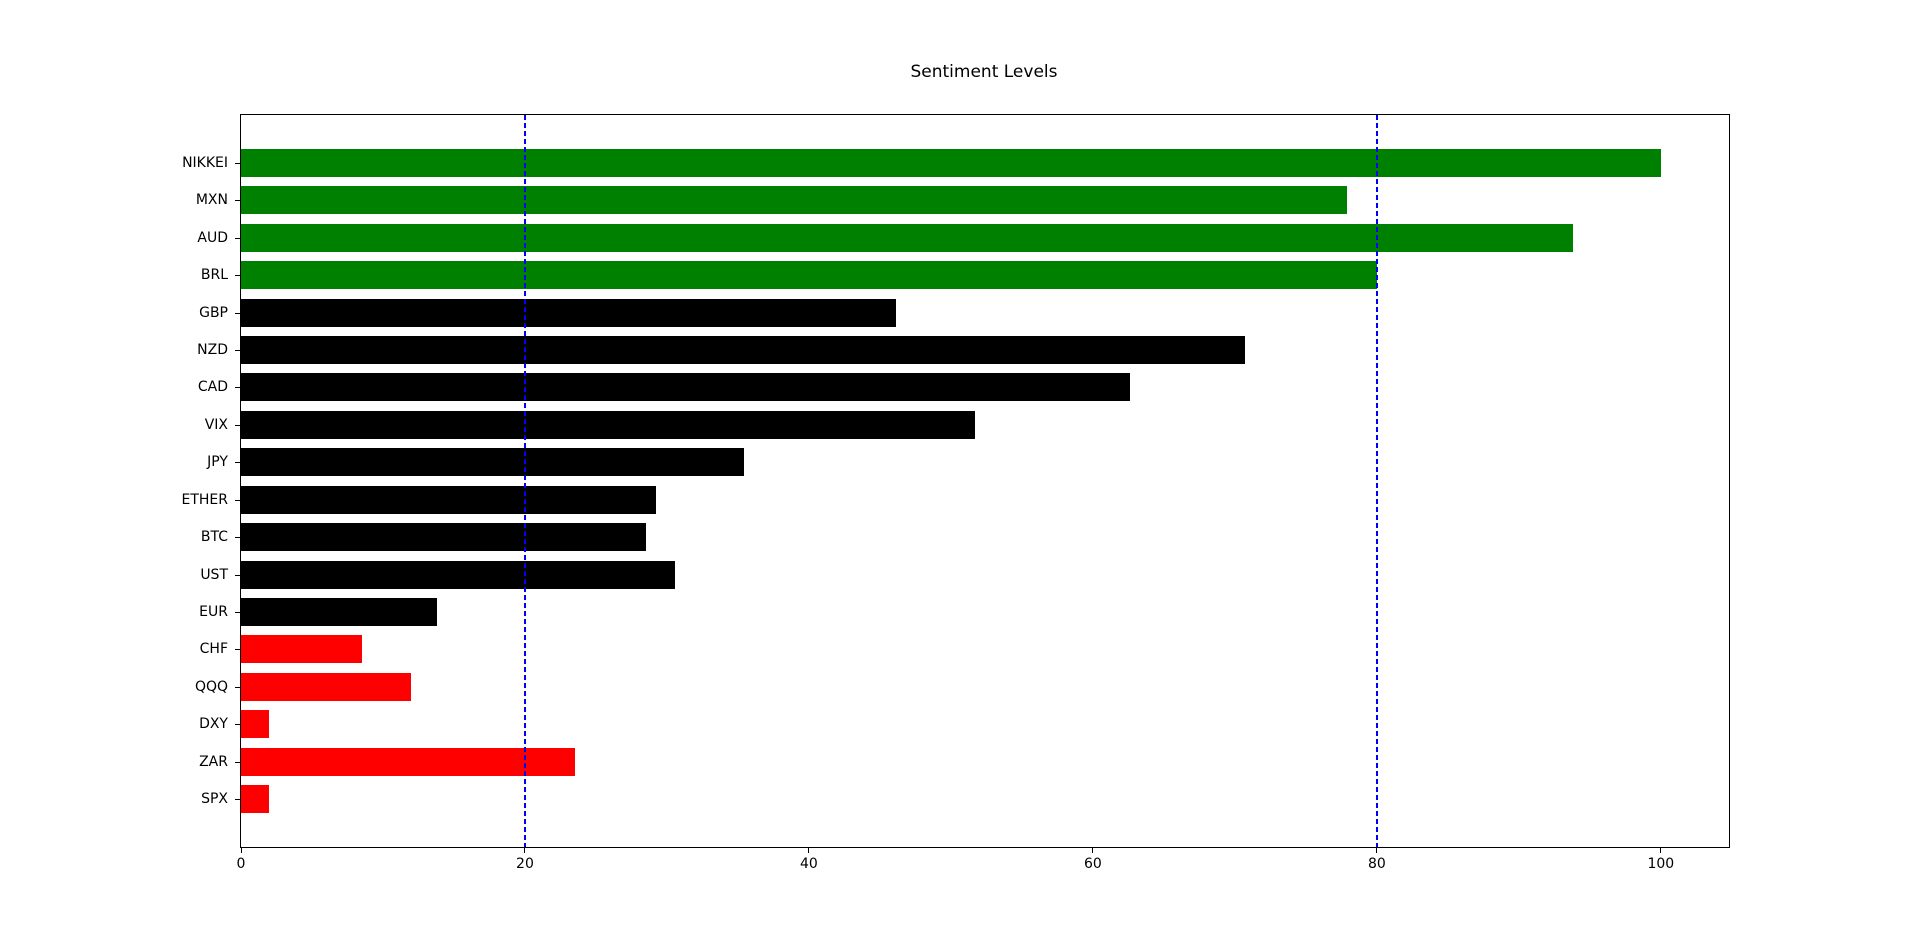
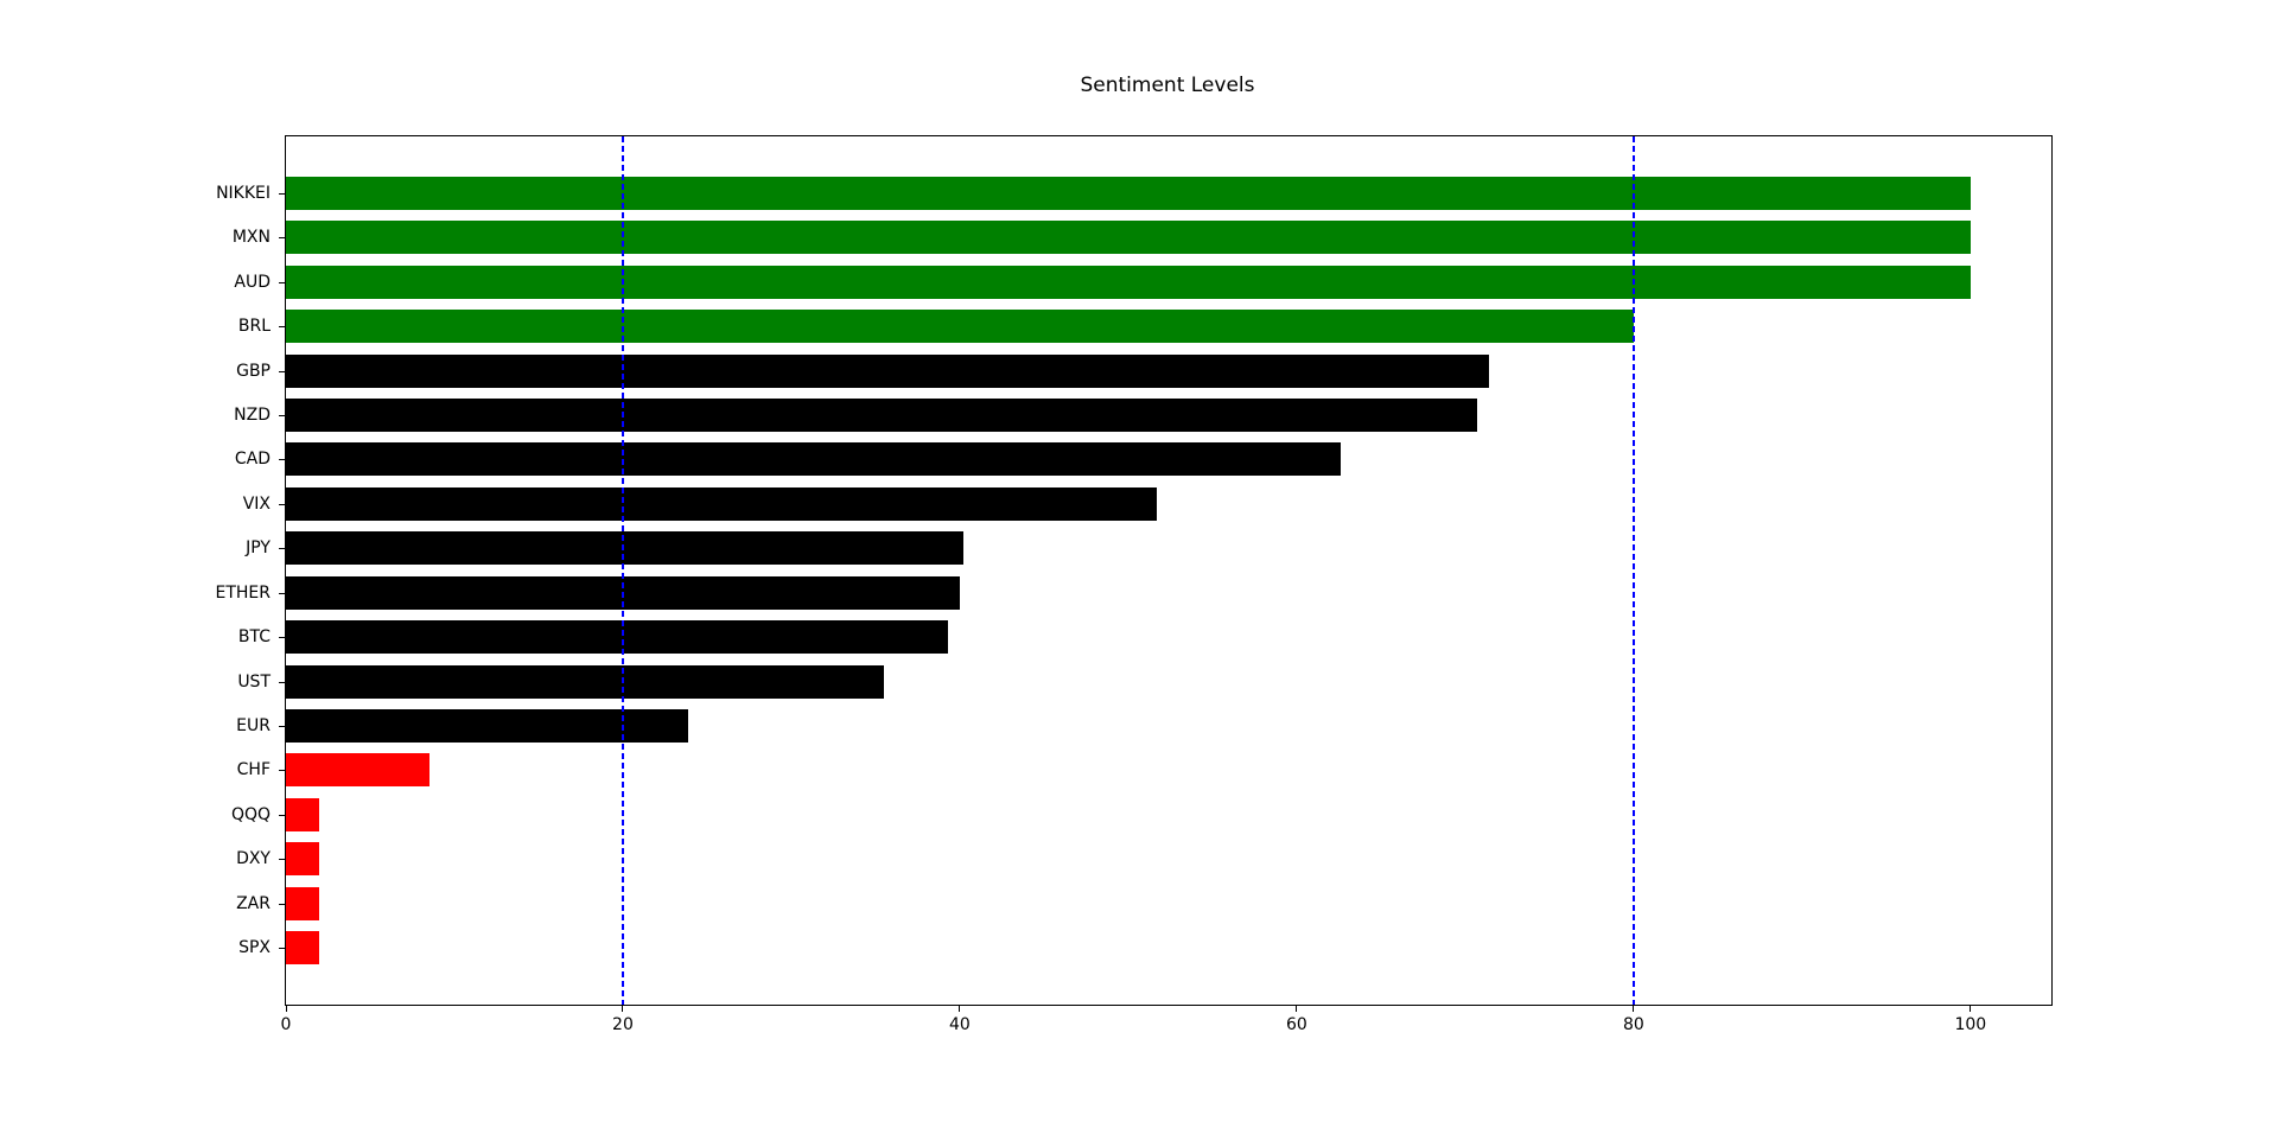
MXN: 77.9 -> 100.0
AUD: 93.8 -> 100.0
GBP: 46.1 -> 71.4
JPY: 35.4 -> 40.2
ETHER: 29.2 -> 40.0
BTC: 28.5 -> 39.3
UST: 30.6 -> 35.5
EUR: 13.8 -> 23.9
QQQ: 12.0 -> 2.0
ZAR: 23.5 -> 2.0
